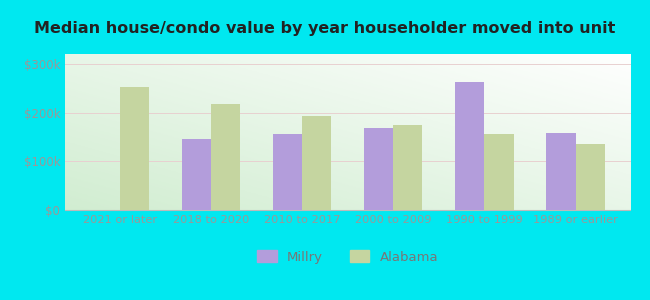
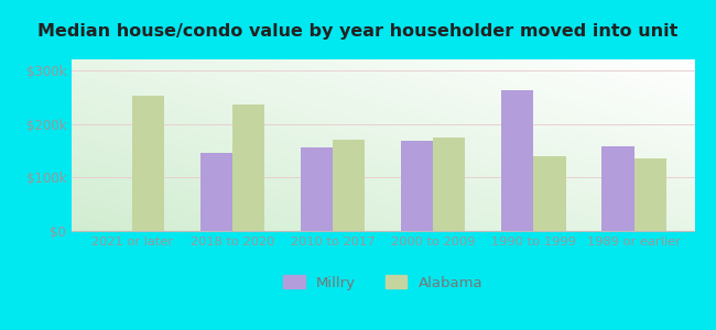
Alabama/2018 to 2020: $218k -> $235k
Alabama/2010 to 2017: $193k -> $170k
Alabama/1990 to 1999: $155k -> $140k
